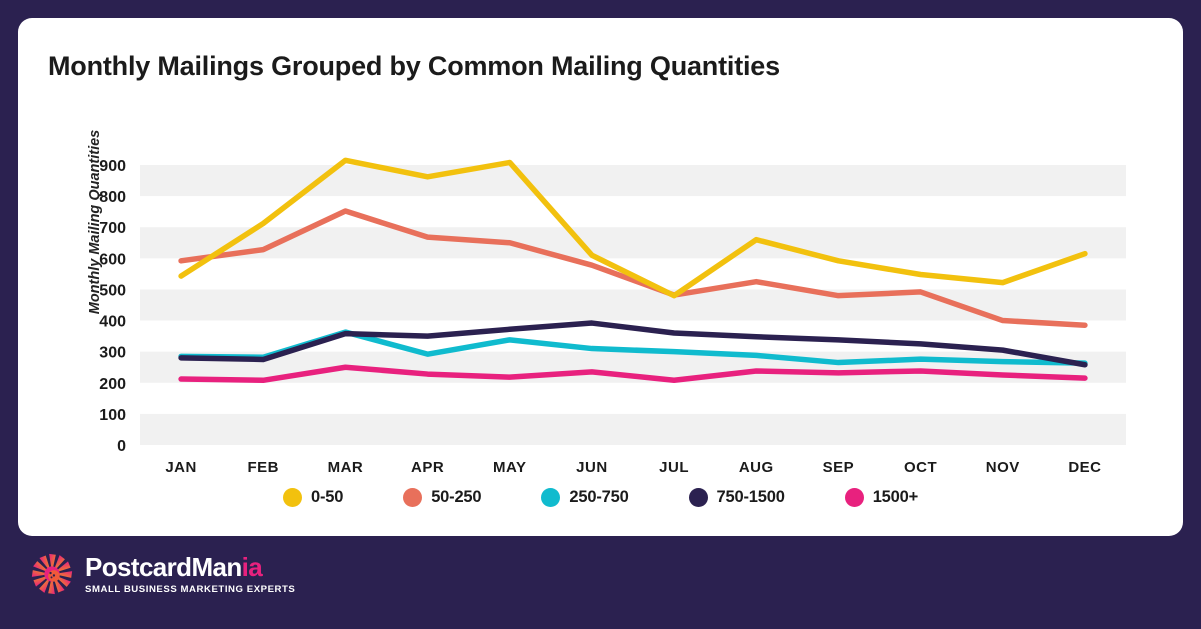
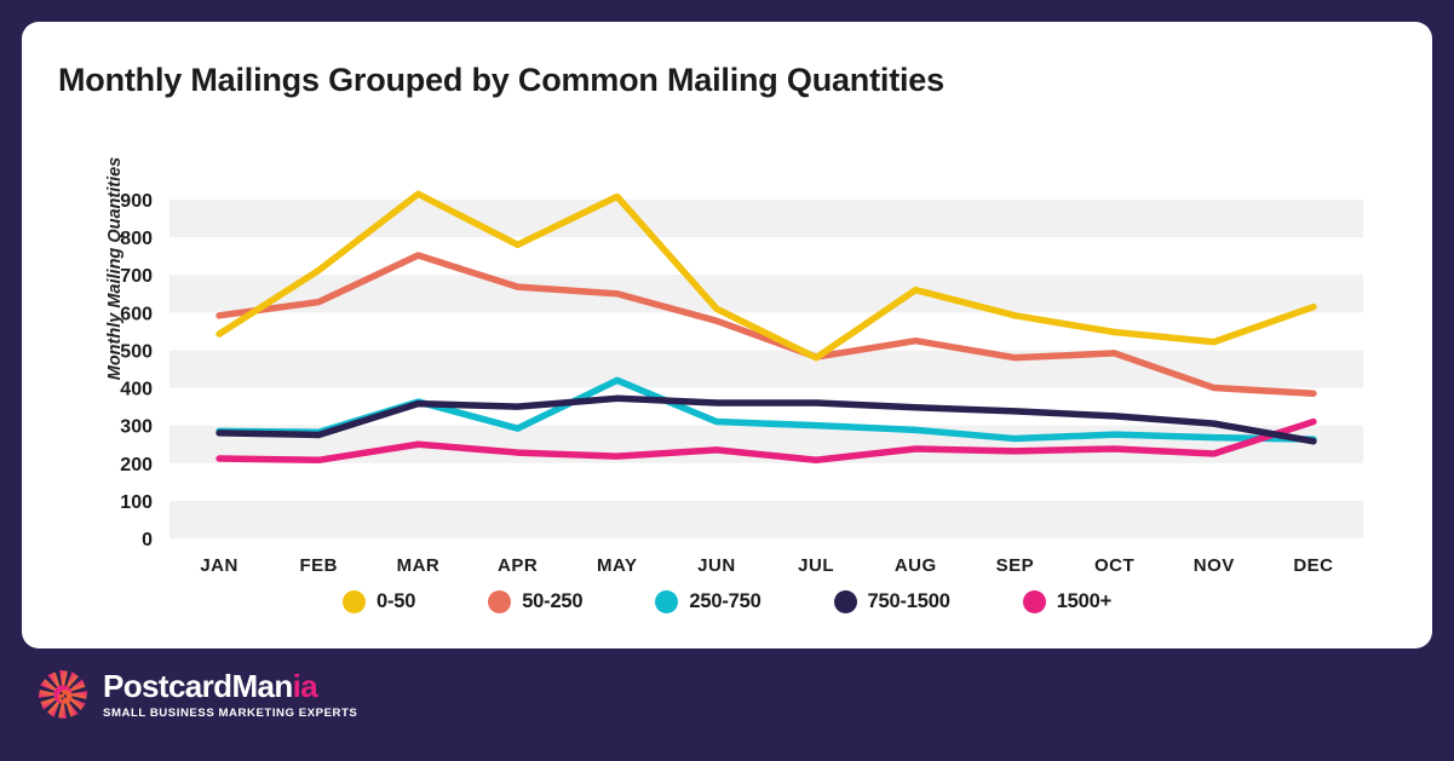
0-50/APR: 860 -> 780
250-750/MAY: 340 -> 420
750-1500/JUN: 390 -> 360
1500+/DEC: 220 -> 310
